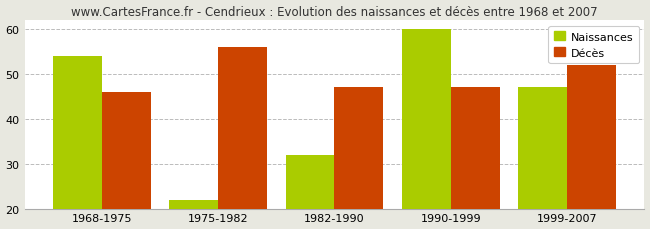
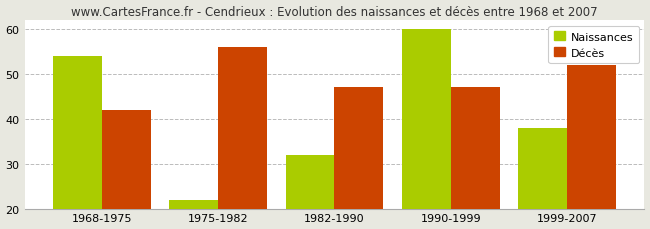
Décès/1968-1975: 46 -> 42
Naissances/1999-2007: 47 -> 38
